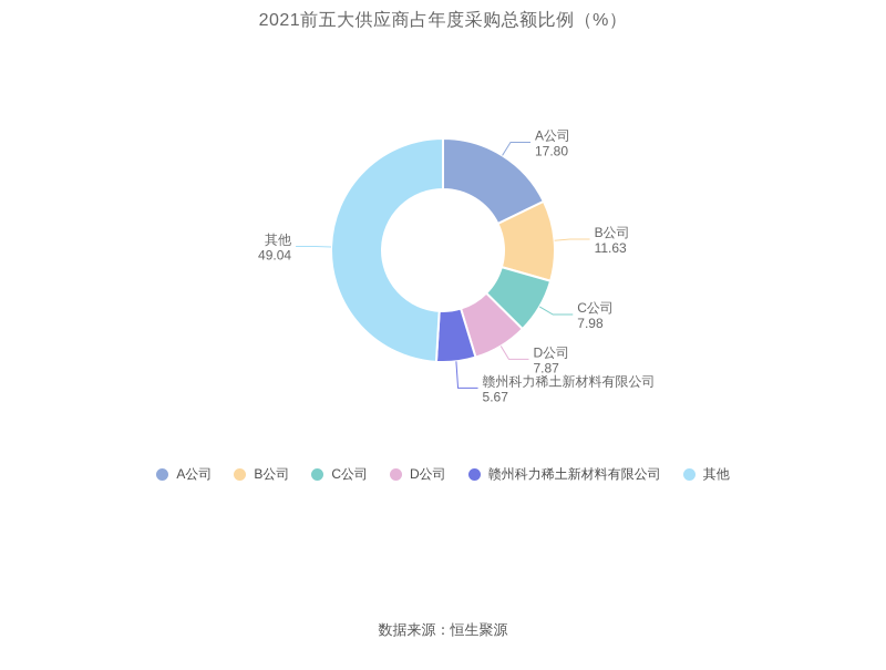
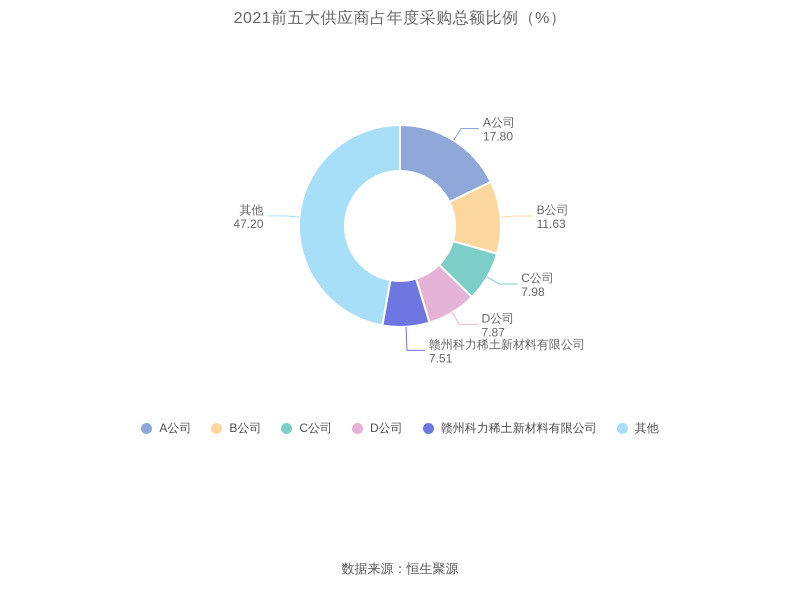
赣州科力稀土新材料有限公司: 5.67 -> 7.51
其他: 49.04 -> 47.20
